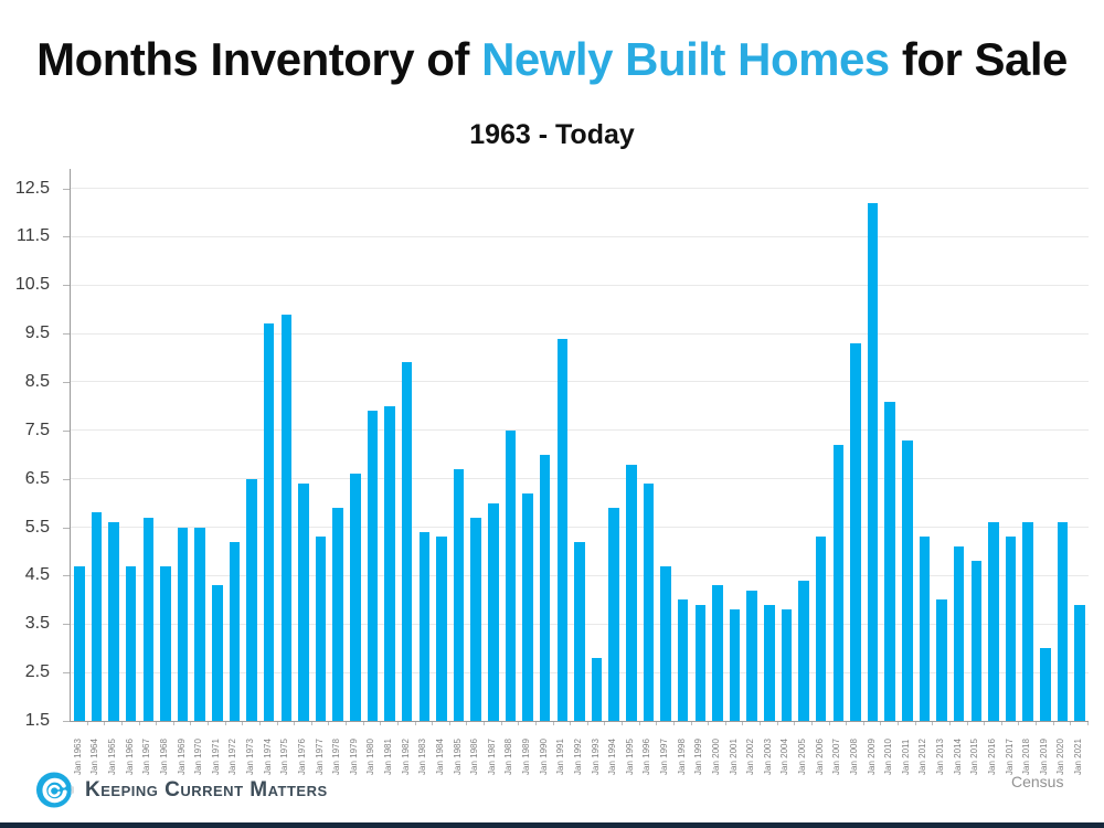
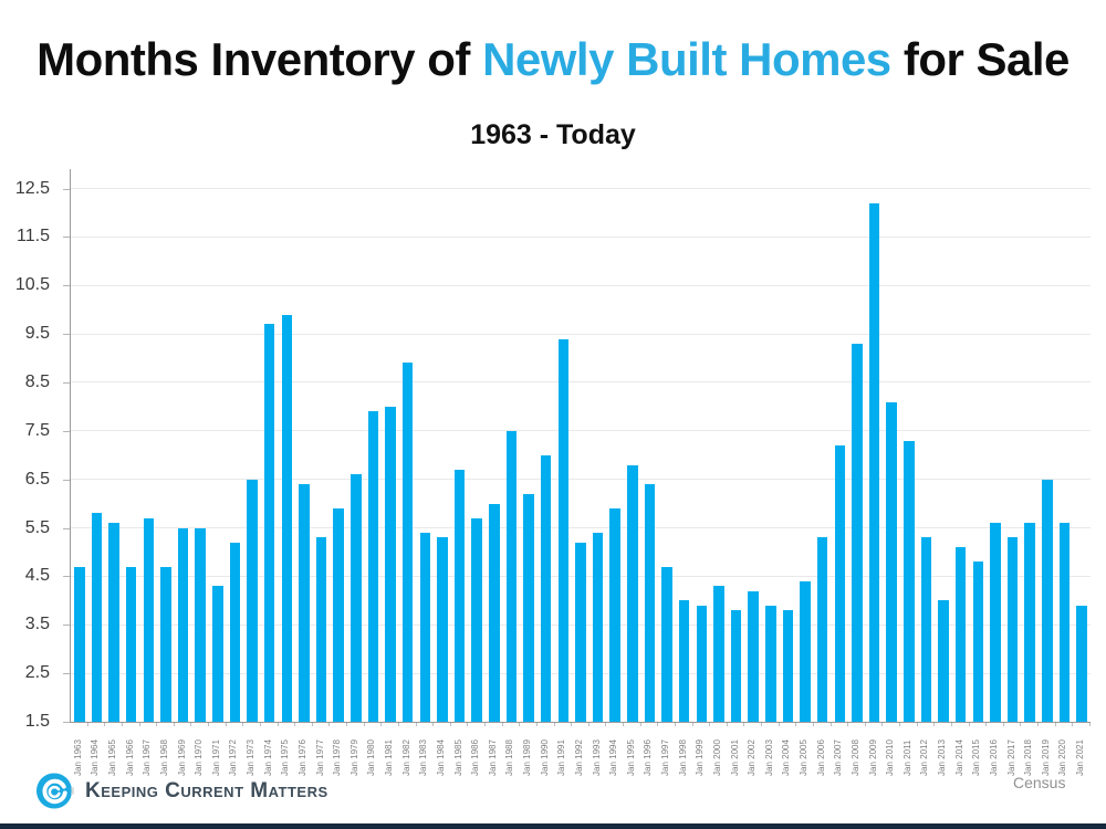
Jan 1993: 2.8 -> 5.4
Jan 2019: 3.0 -> 6.5
